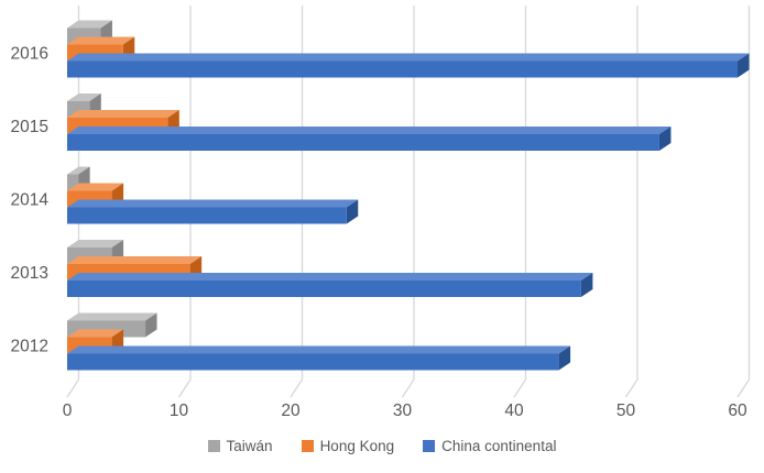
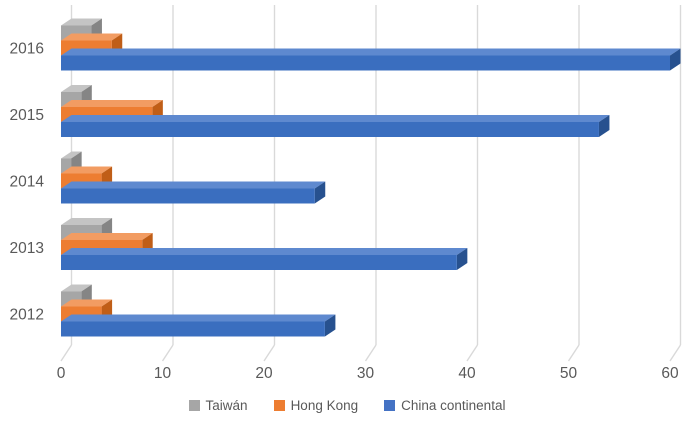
Hong Kong/2013: 11 -> 8
China continental/2013: 46 -> 39
Taiwán/2012: 7 -> 2
China continental/2012: 44 -> 26
